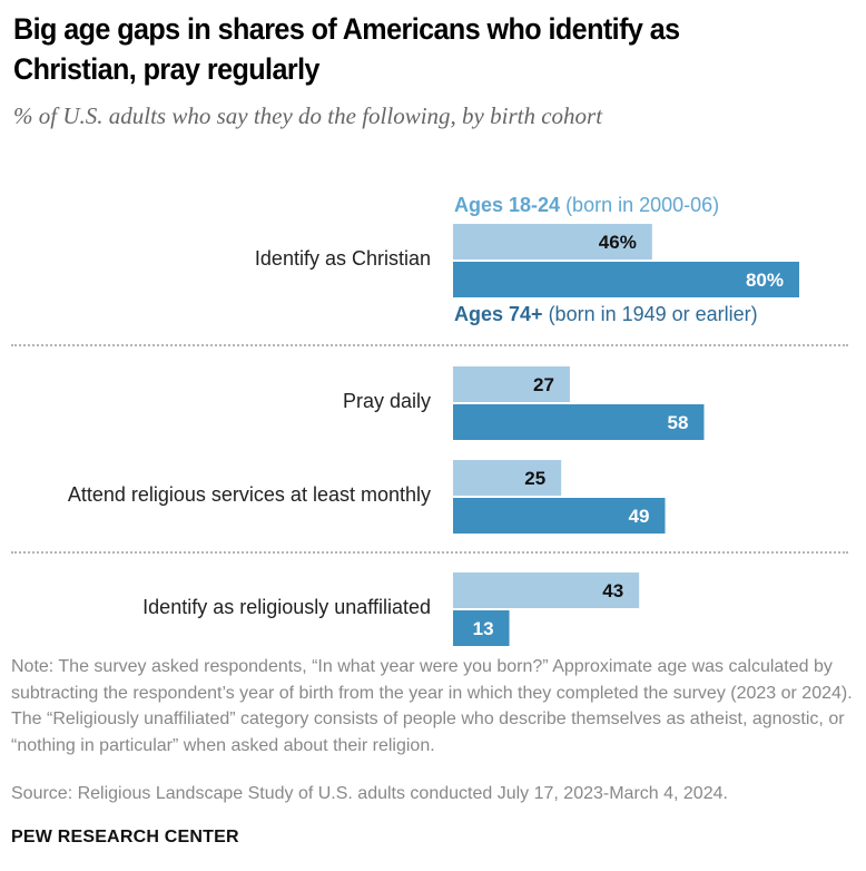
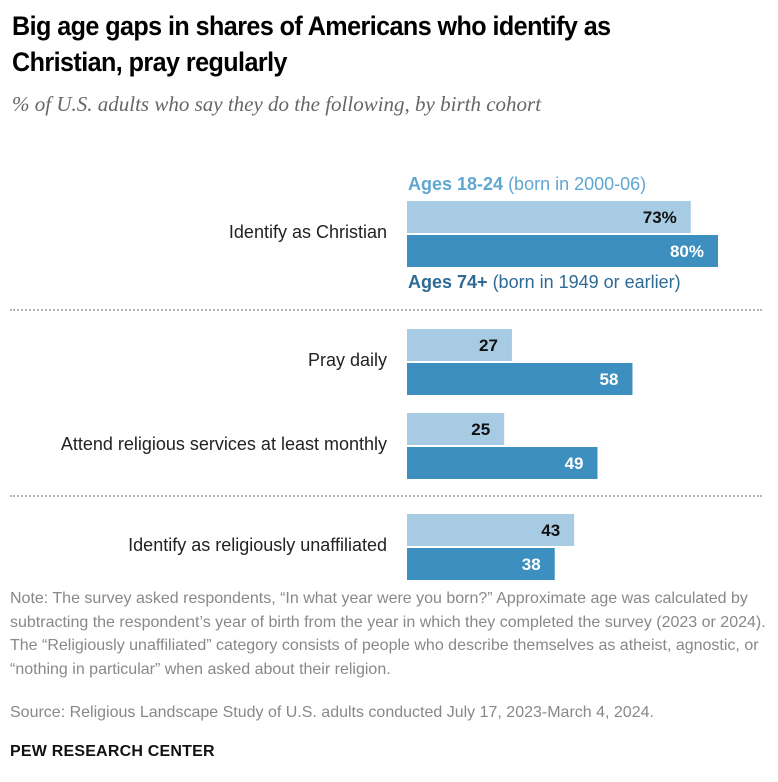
Ages 18-24 (born in 2000-06)/Identify as Christian: 46% -> 73%
Ages 74+ (born in 1949 or earlier)/Identify as religiously unaffiliated: 13 -> 38
